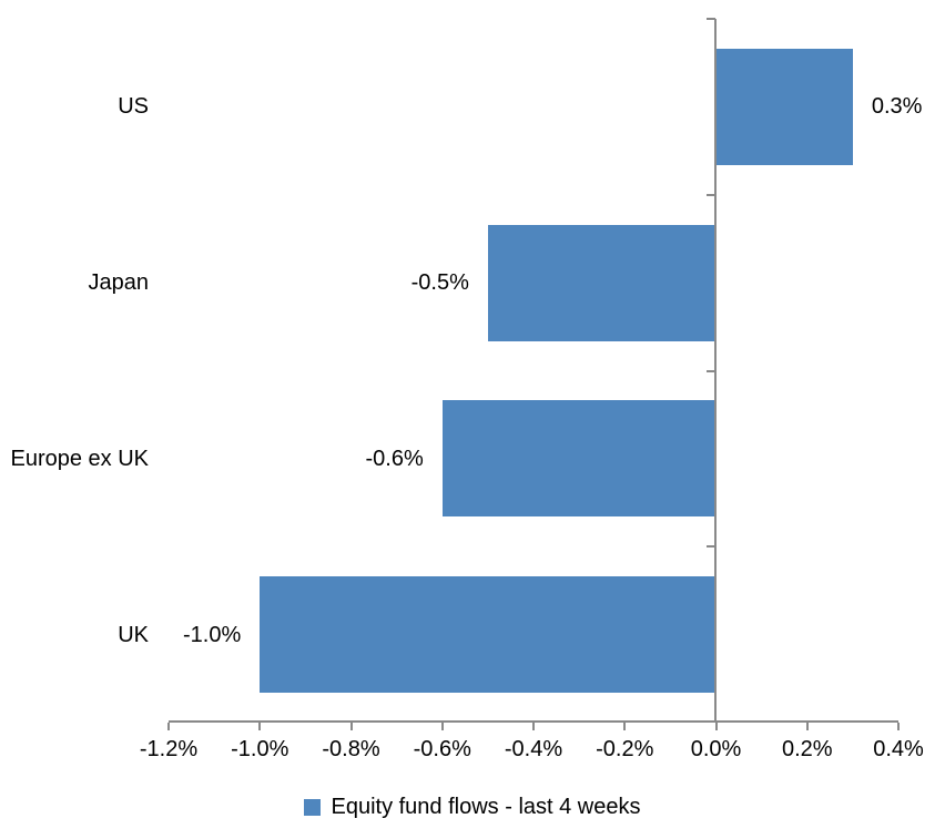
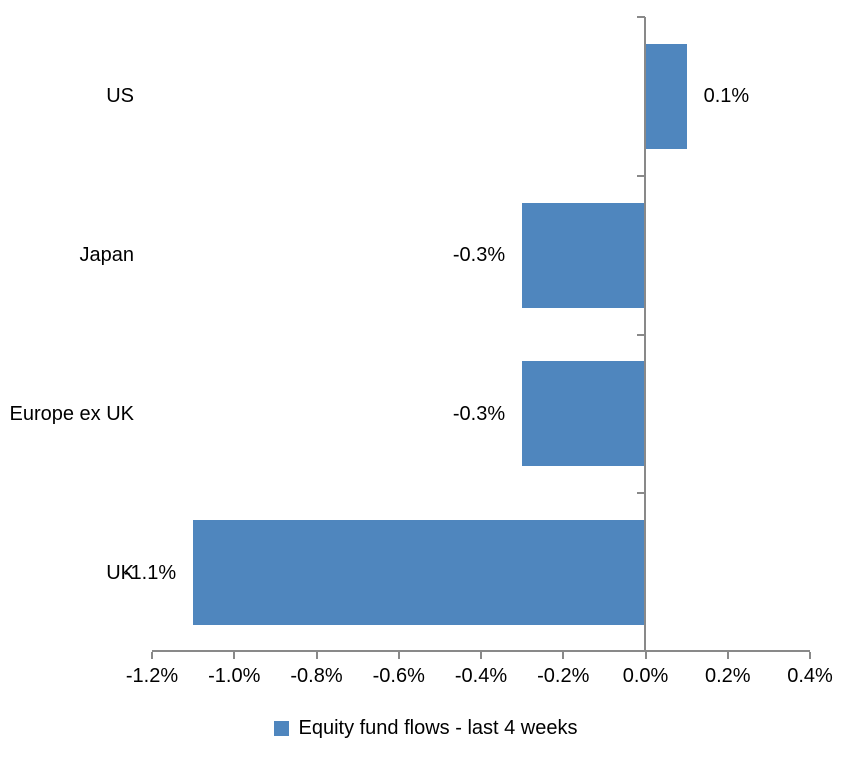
US: 0.3% -> 0.1%
Japan: -0.5% -> -0.3%
Europe ex UK: -0.6% -> -0.3%
UK: -1.0% -> -1.1%
